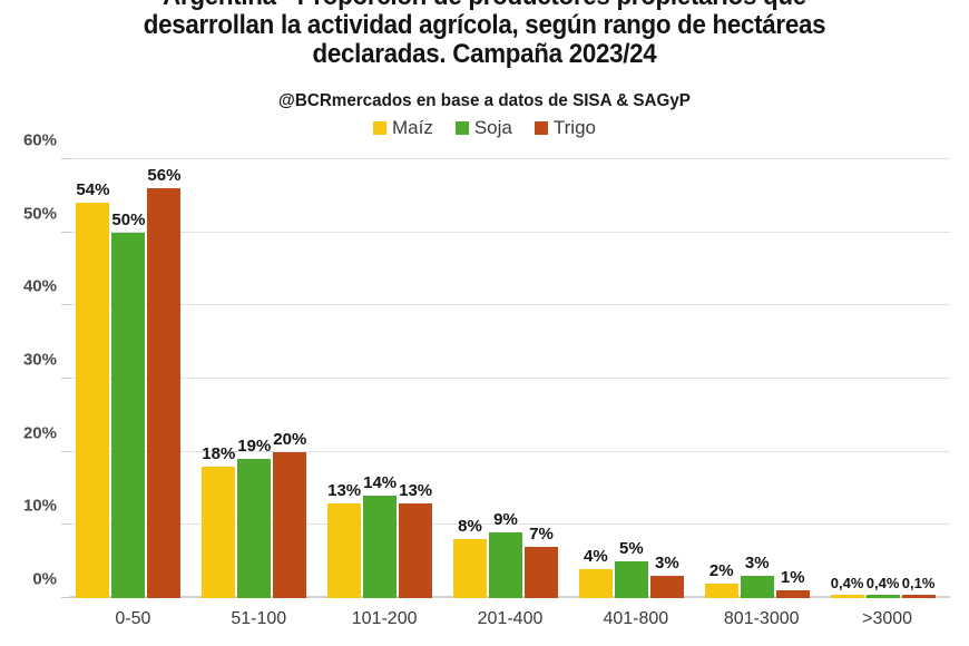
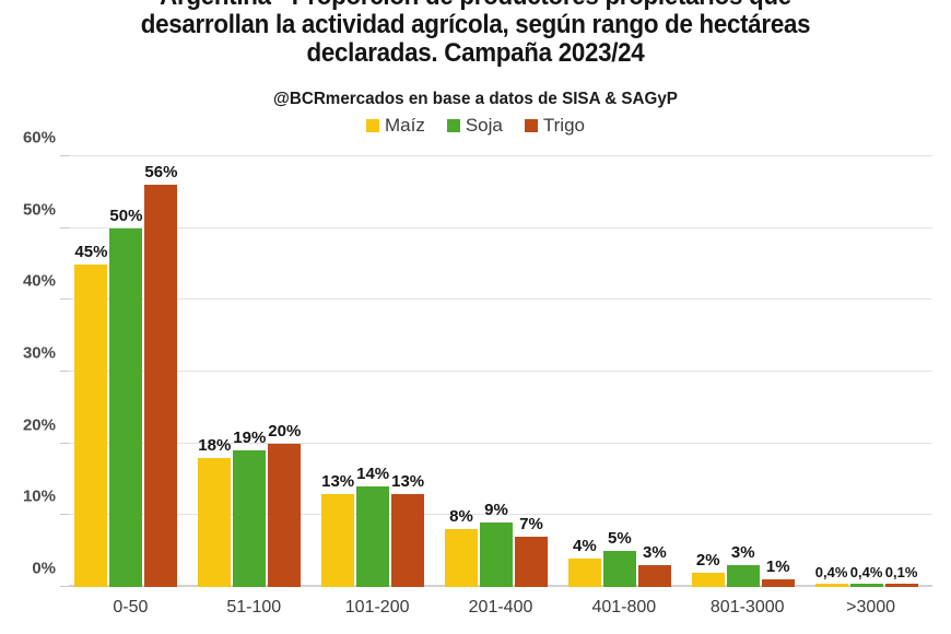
Maíz/0-50: 54% -> 45%
